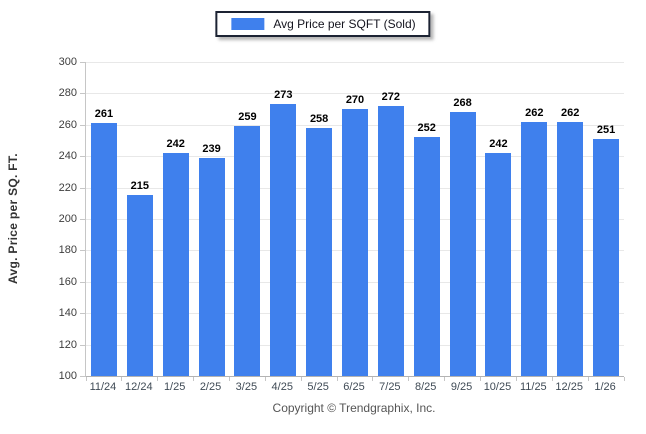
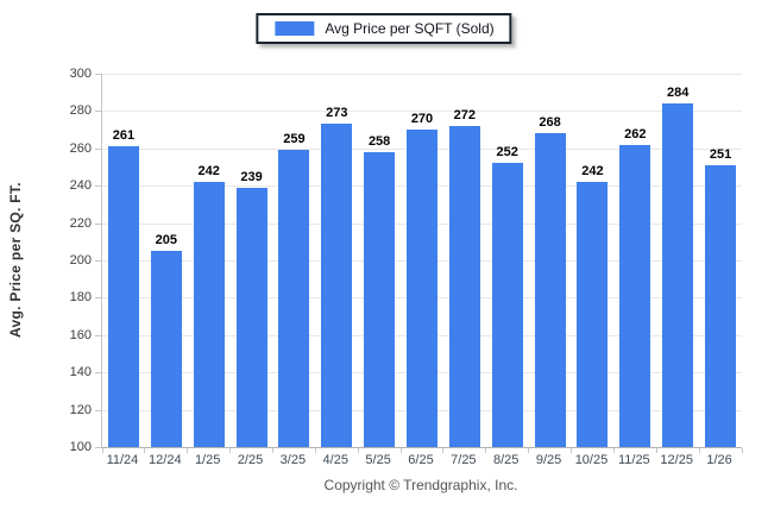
12/24: 215 -> 205
12/25: 262 -> 284
